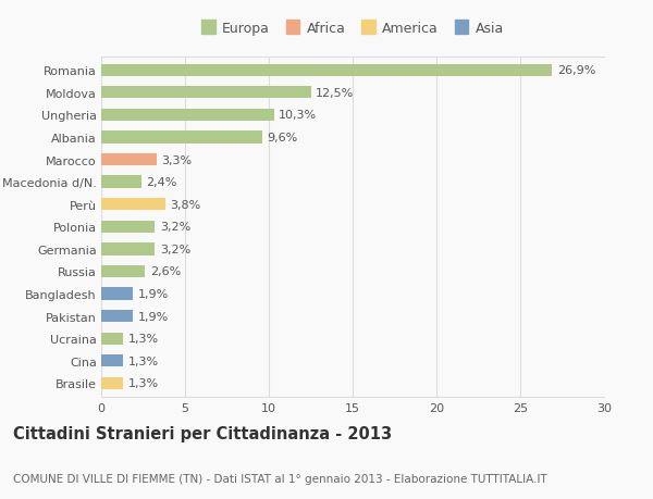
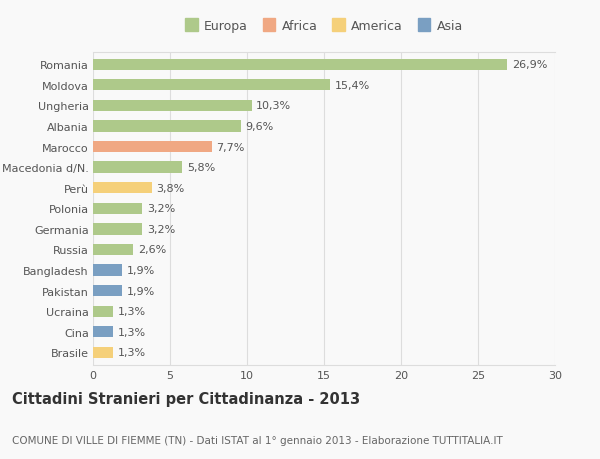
Moldova: 12,5% -> 15,4%
Marocco: 3,3% -> 7,7%
Macedonia d/N.: 2,4% -> 5,8%
